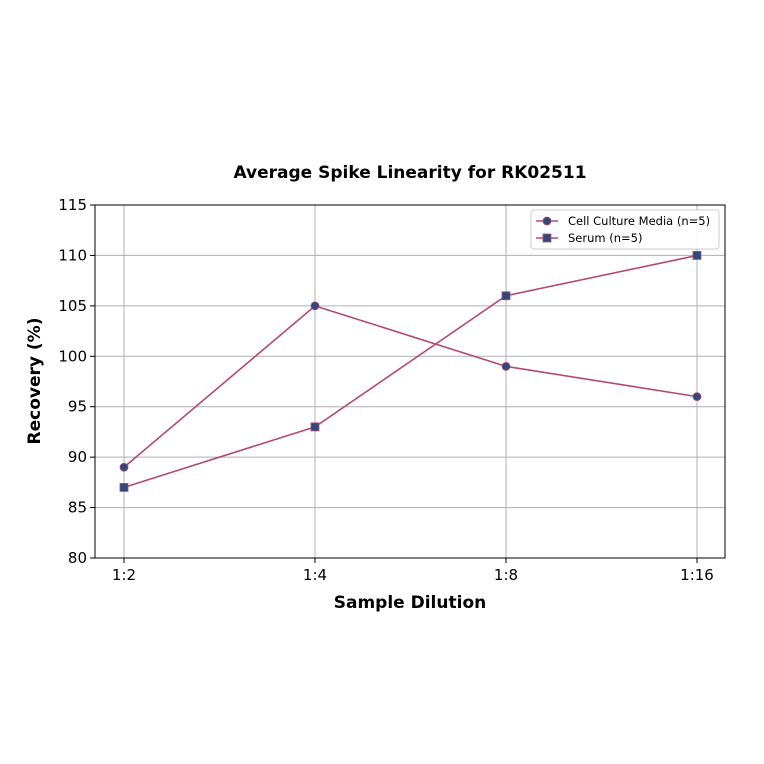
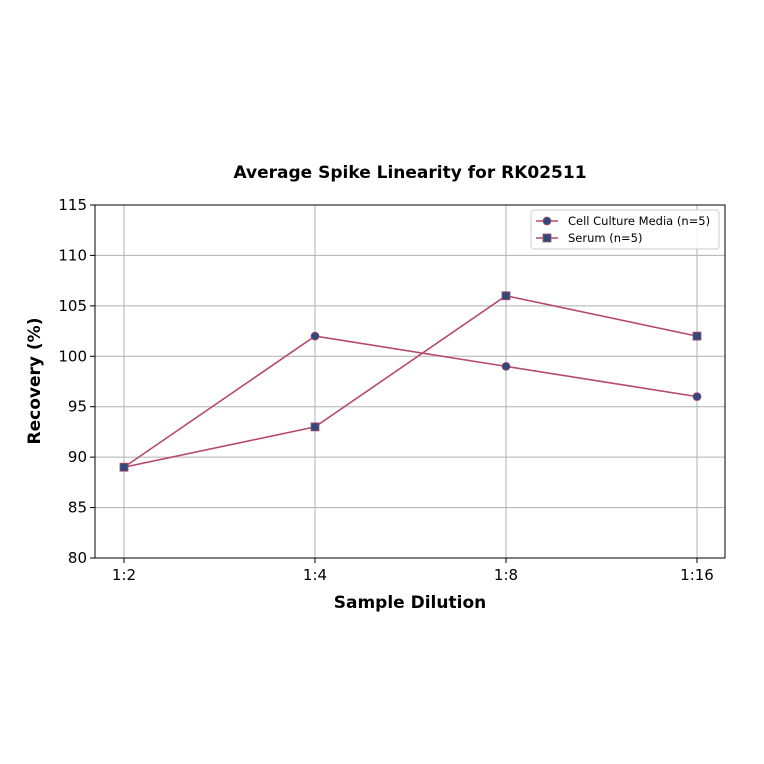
Serum (n=5)/1:2: 87 -> 89
Cell Culture Media (n=5)/1:4: 105 -> 102
Serum (n=5)/1:16: 110 -> 102
